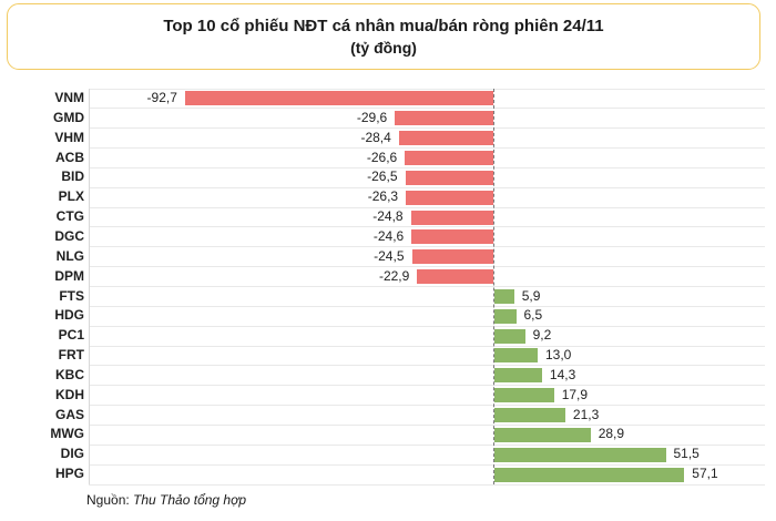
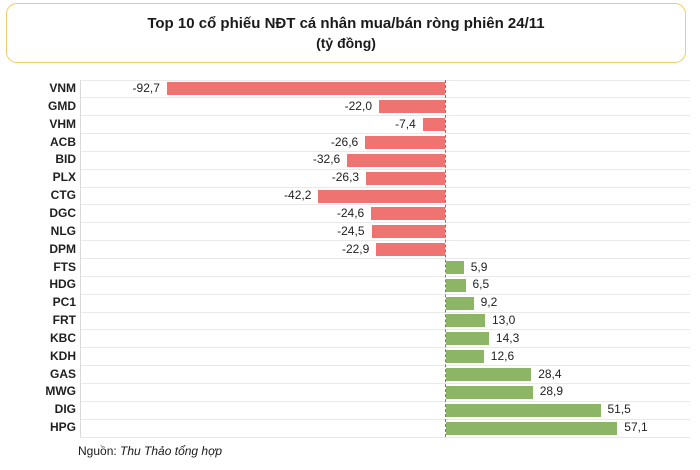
GMD: -29,6 -> -22,0
VHM: -28,4 -> -7,4
BID: -26,5 -> -32,6
CTG: -24,8 -> -42,2
KDH: 17,9 -> 12,6
GAS: 21,3 -> 28,4
